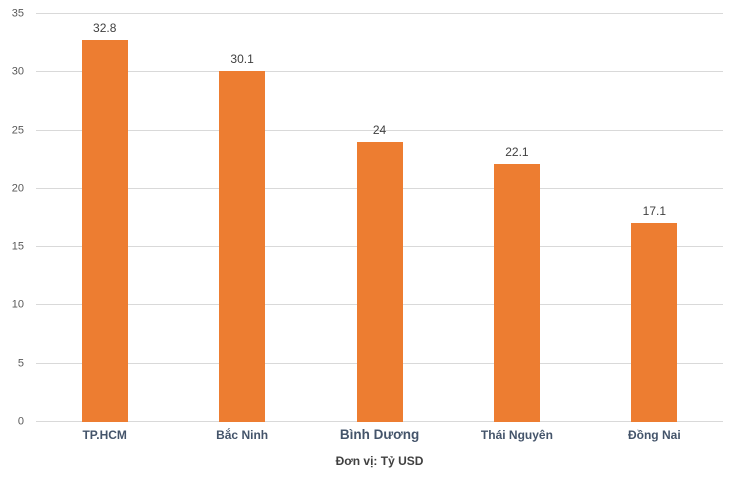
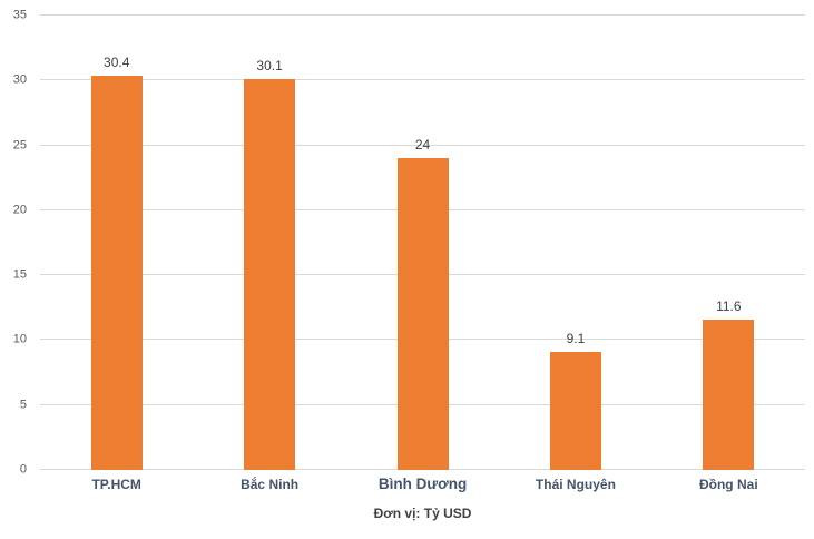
TP.HCM: 32.8 -> 30.4
Thái Nguyên: 22.1 -> 9.1
Đồng Nai: 17.1 -> 11.6
